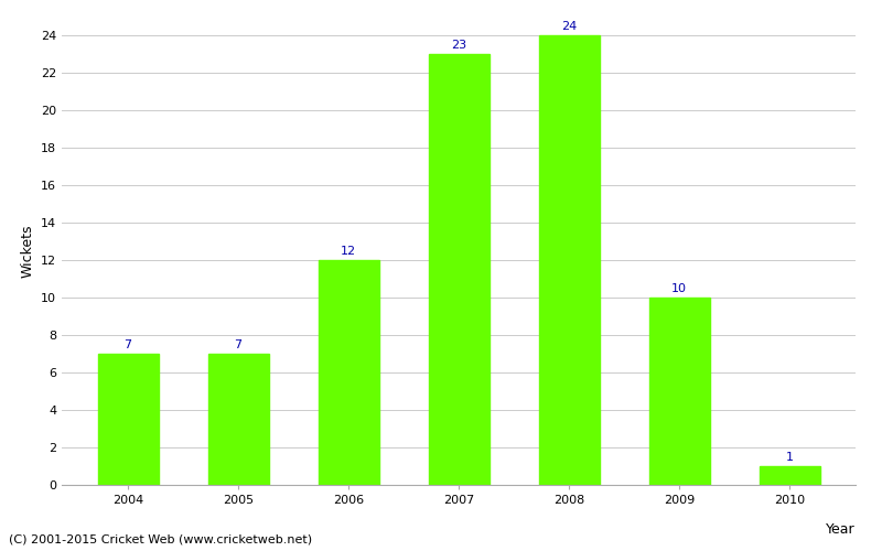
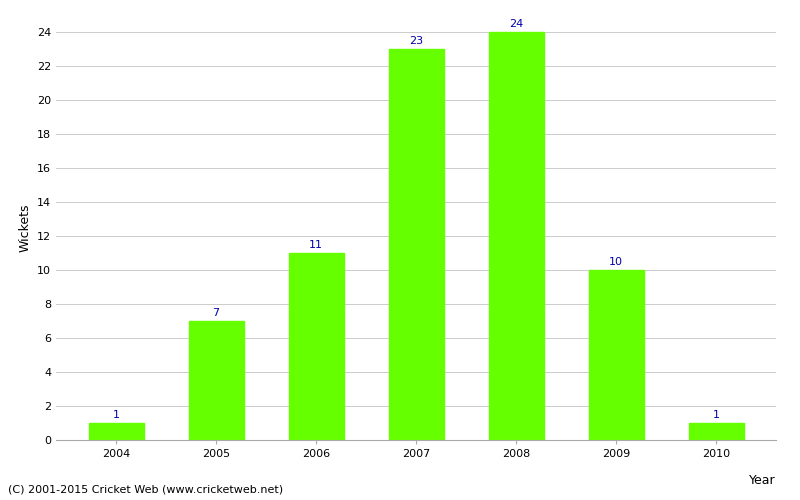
2004: 7 -> 1
2006: 12 -> 11
